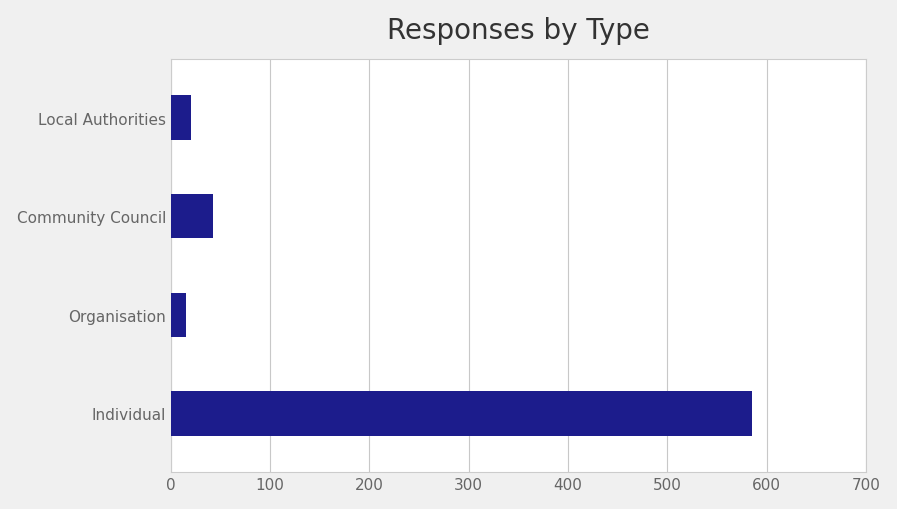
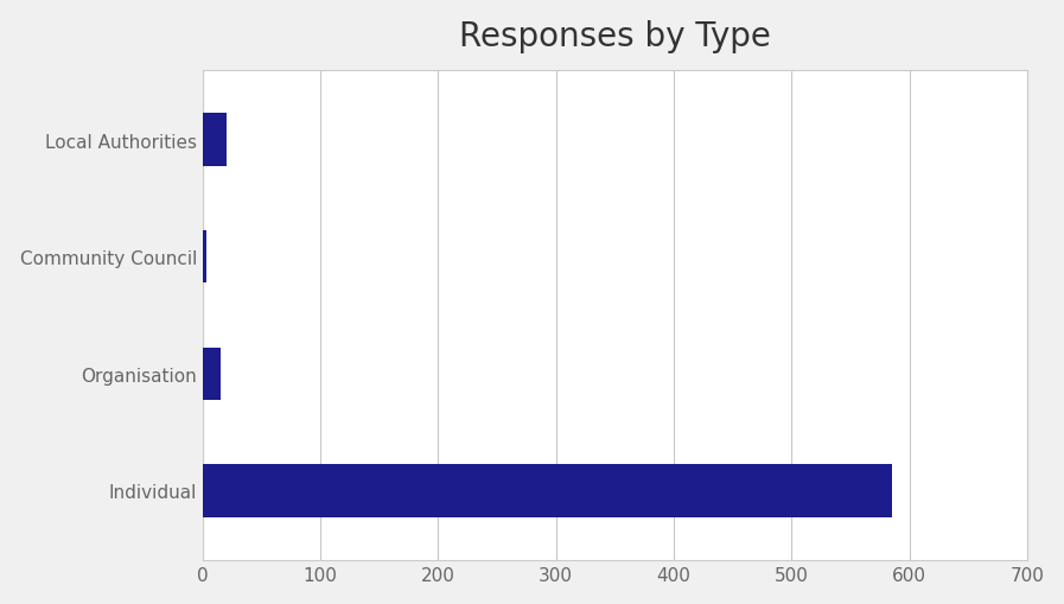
Community Council: 42 -> 3
